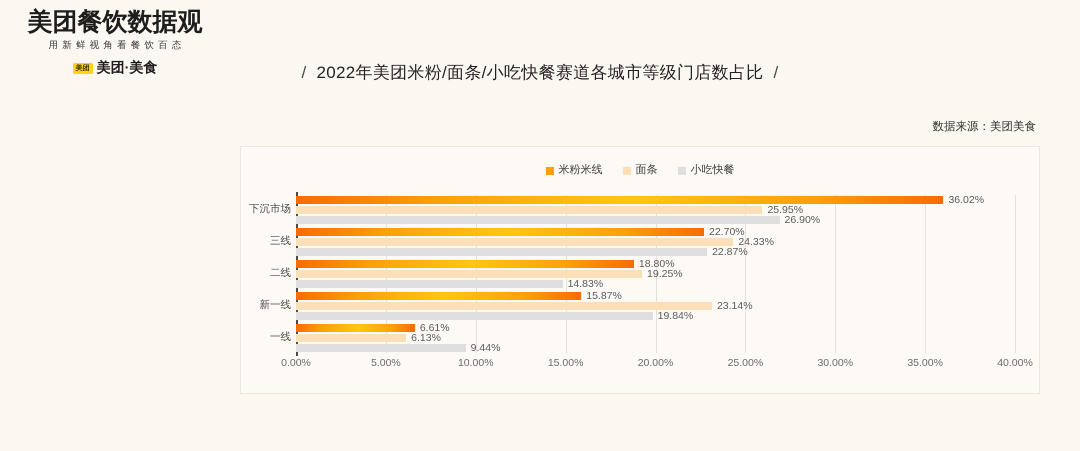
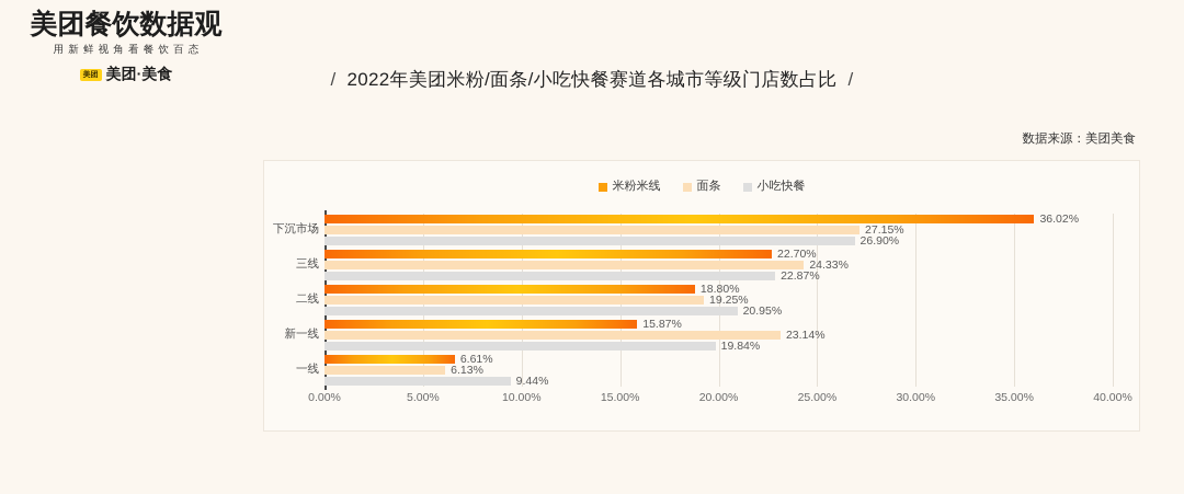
面条/下沉市场: 25.95% -> 27.15%
小吃快餐/二线: 14.83% -> 20.95%
